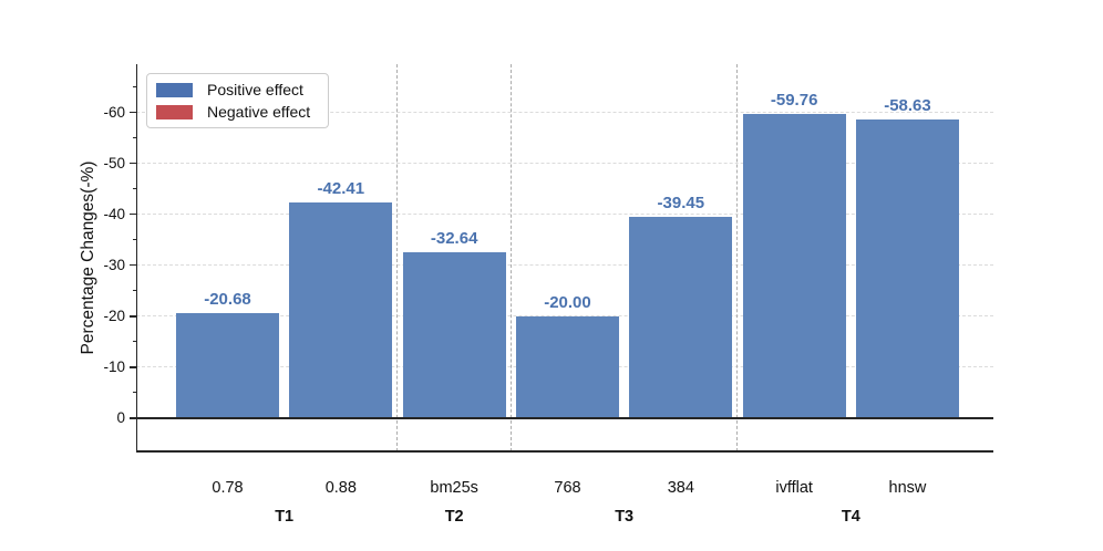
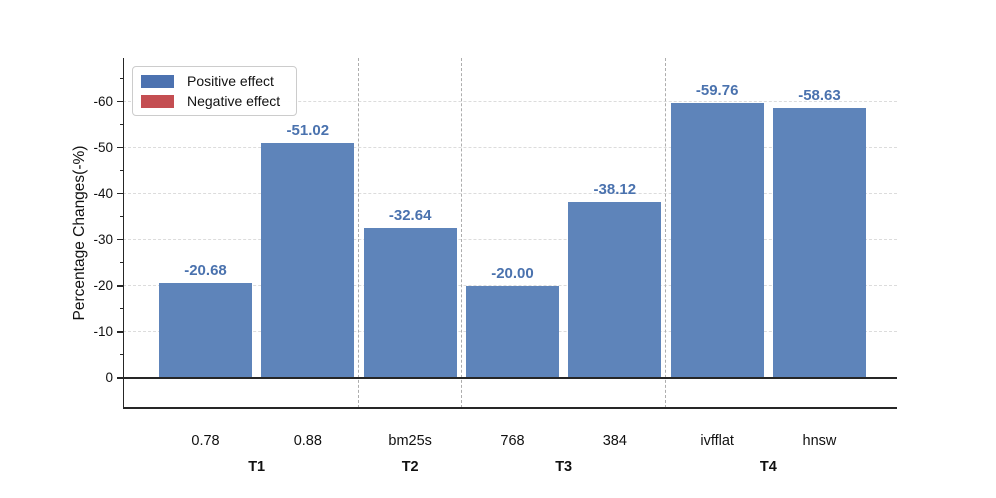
0.88: -42.41 -> -51.02
384: -39.45 -> -38.12
